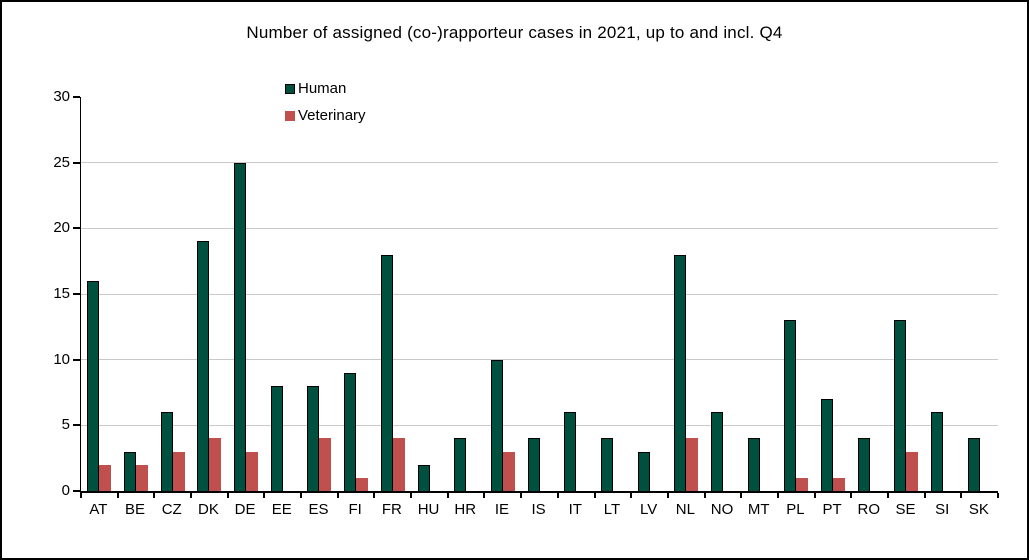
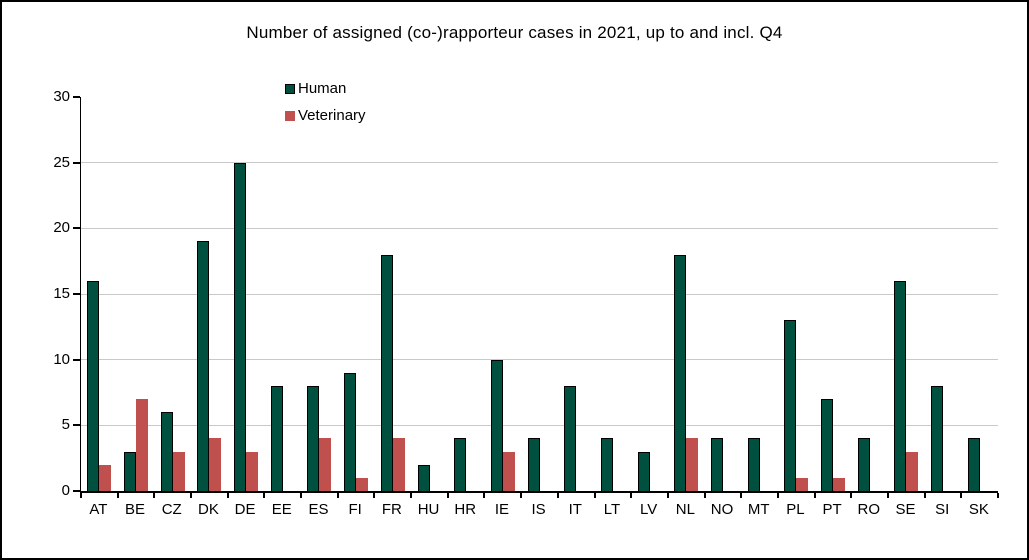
Veterinary/BE: 2 -> 7
Human/IT: 6 -> 8
Human/NO: 6 -> 4
Human/SE: 13 -> 16
Human/SI: 6 -> 8
